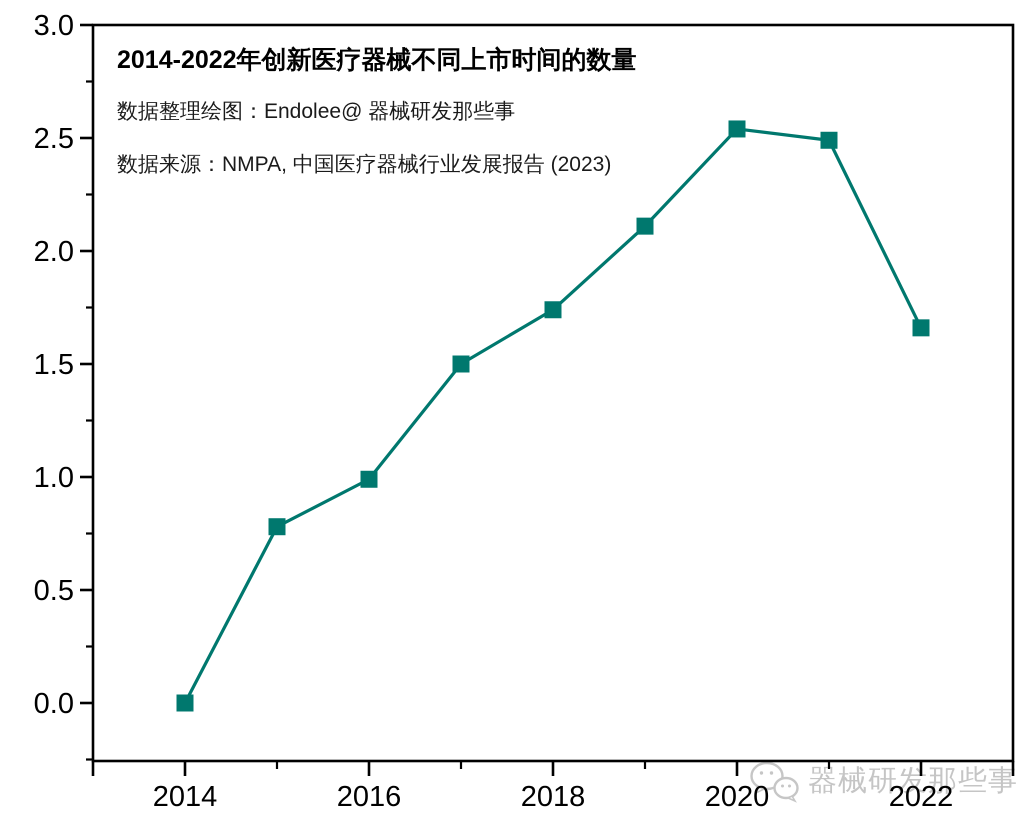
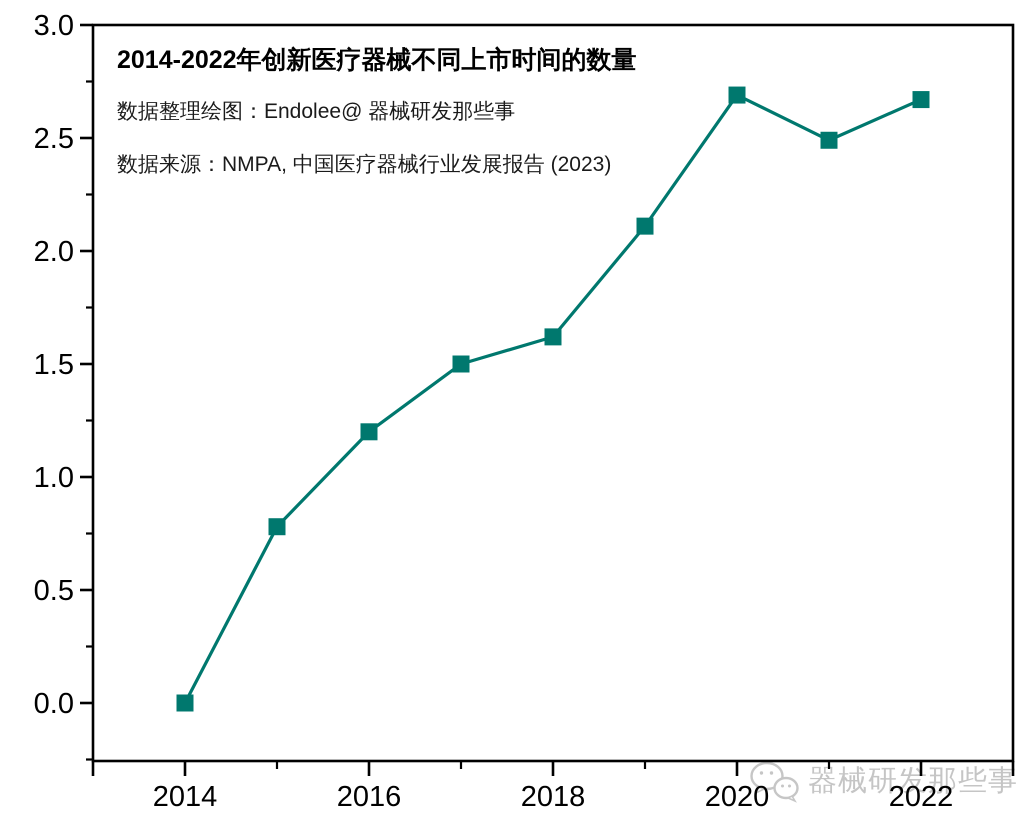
2016: 0.99 -> 1.20
2018: 1.74 -> 1.62
2020: 2.54 -> 2.69
2022: 1.66 -> 2.67
